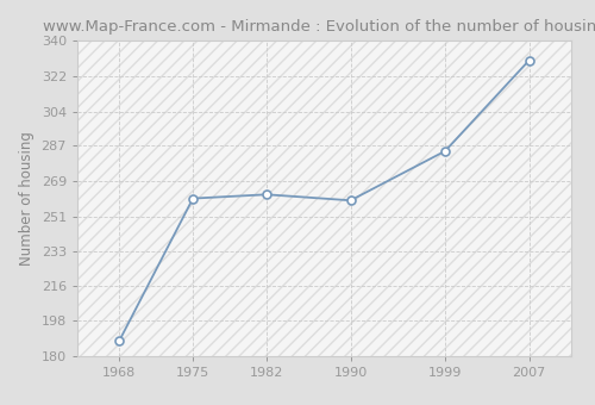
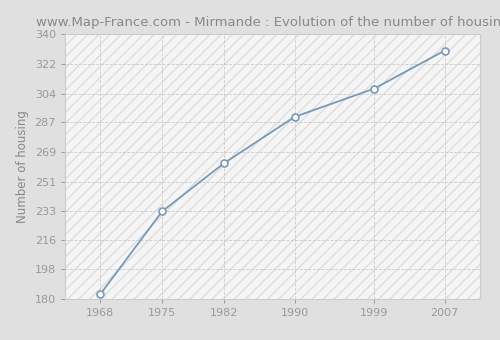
1968: 188 -> 183
1975: 260 -> 233
1990: 259 -> 290
1999: 284 -> 307
